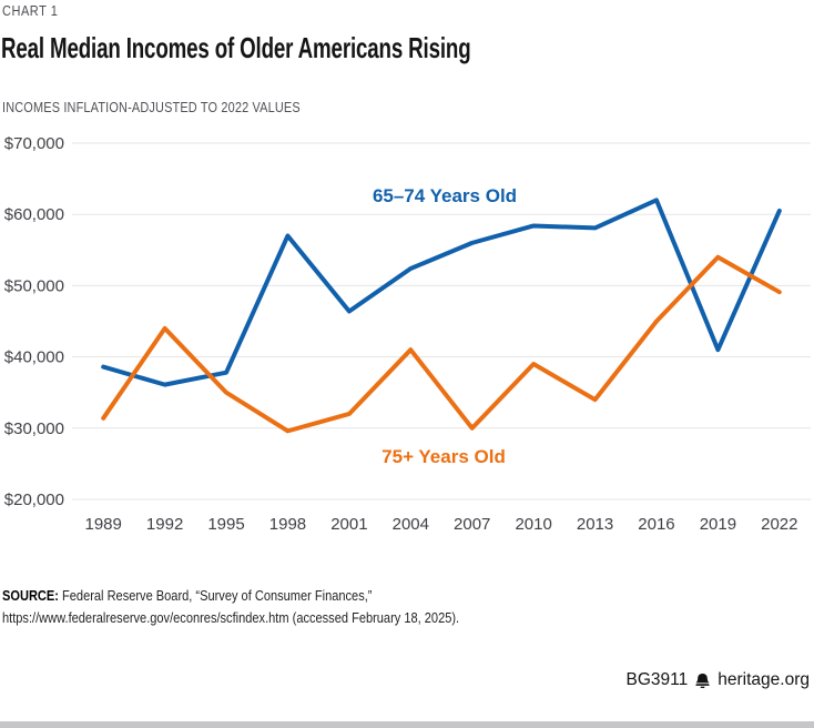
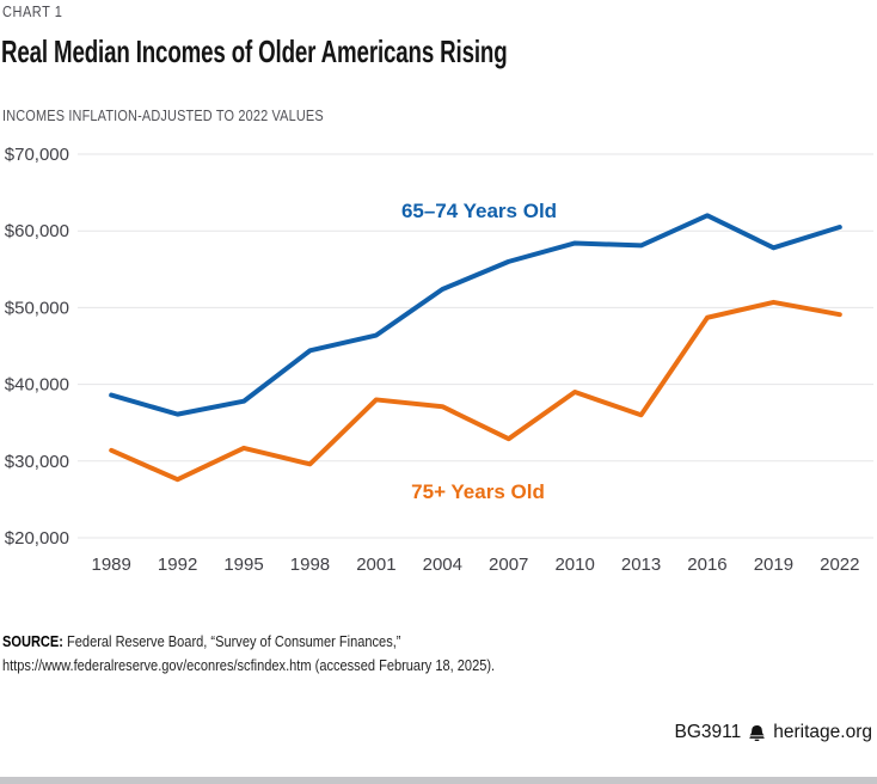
75+ Years Old/1992: $44000 -> $28000
75+ Years Old/1995: $35000 -> $32000
65–74 Years Old/1998: $57000 -> $44000
75+ Years Old/2001: $32000 -> $38000
75+ Years Old/2004: $41000 -> $37000
75+ Years Old/2007: $30000 -> $33000
75+ Years Old/2013: $34000 -> $36000
75+ Years Old/2016: $45000 -> $49000
65–74 Years Old/2019: $41000 -> $58000
75+ Years Old/2019: $54000 -> $51000
